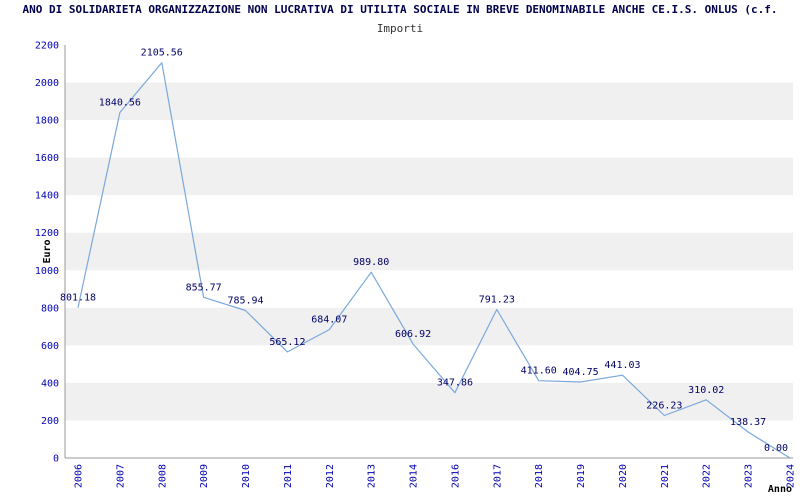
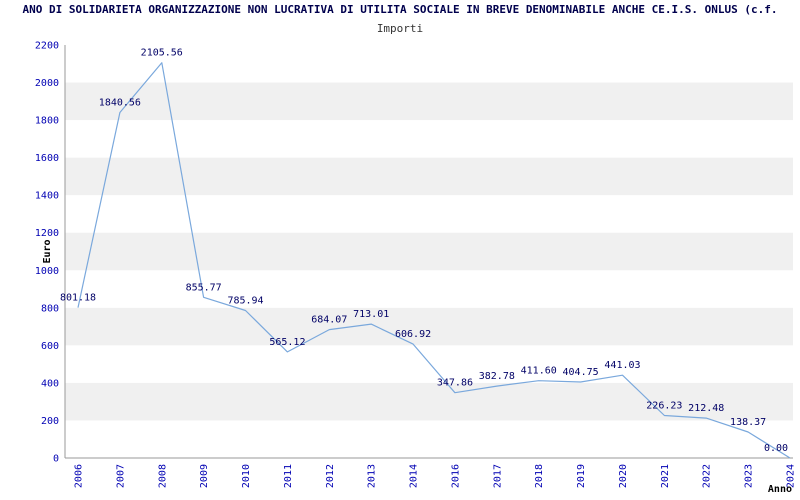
2013: 989.80 -> 713.01
2017: 791.23 -> 382.78
2022: 310.02 -> 212.48
